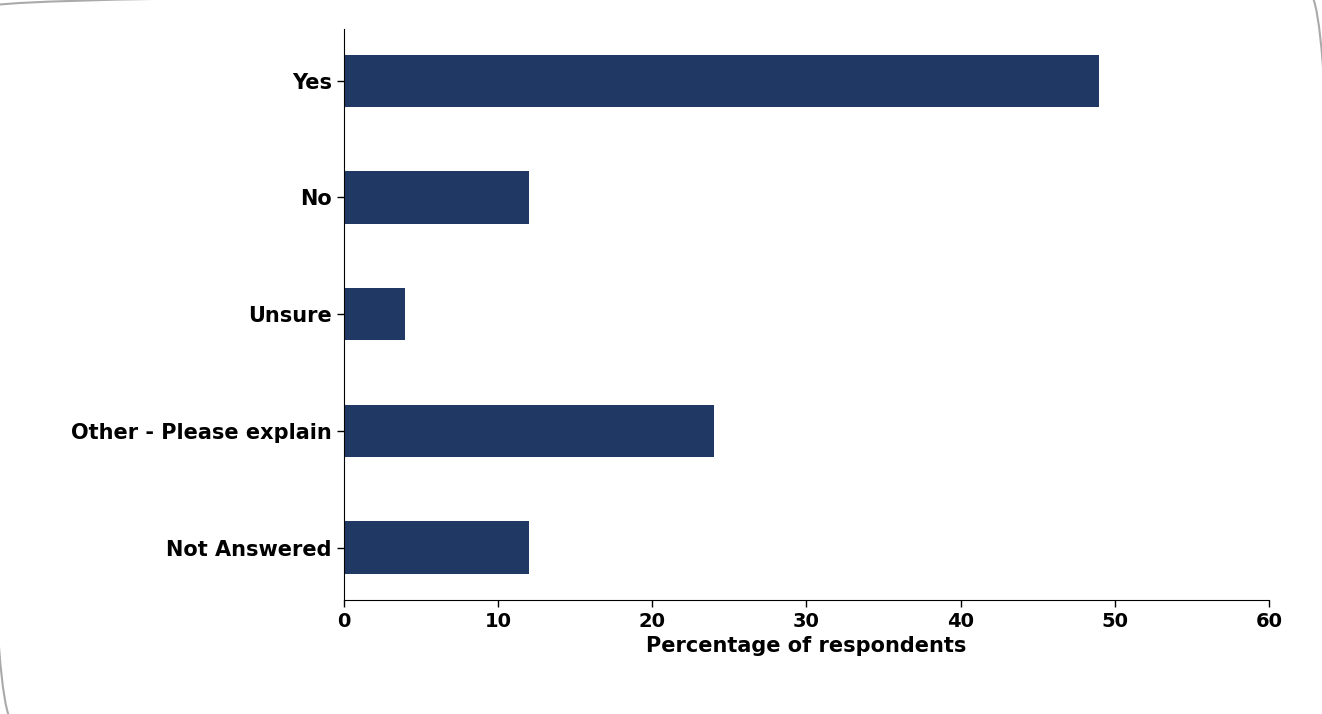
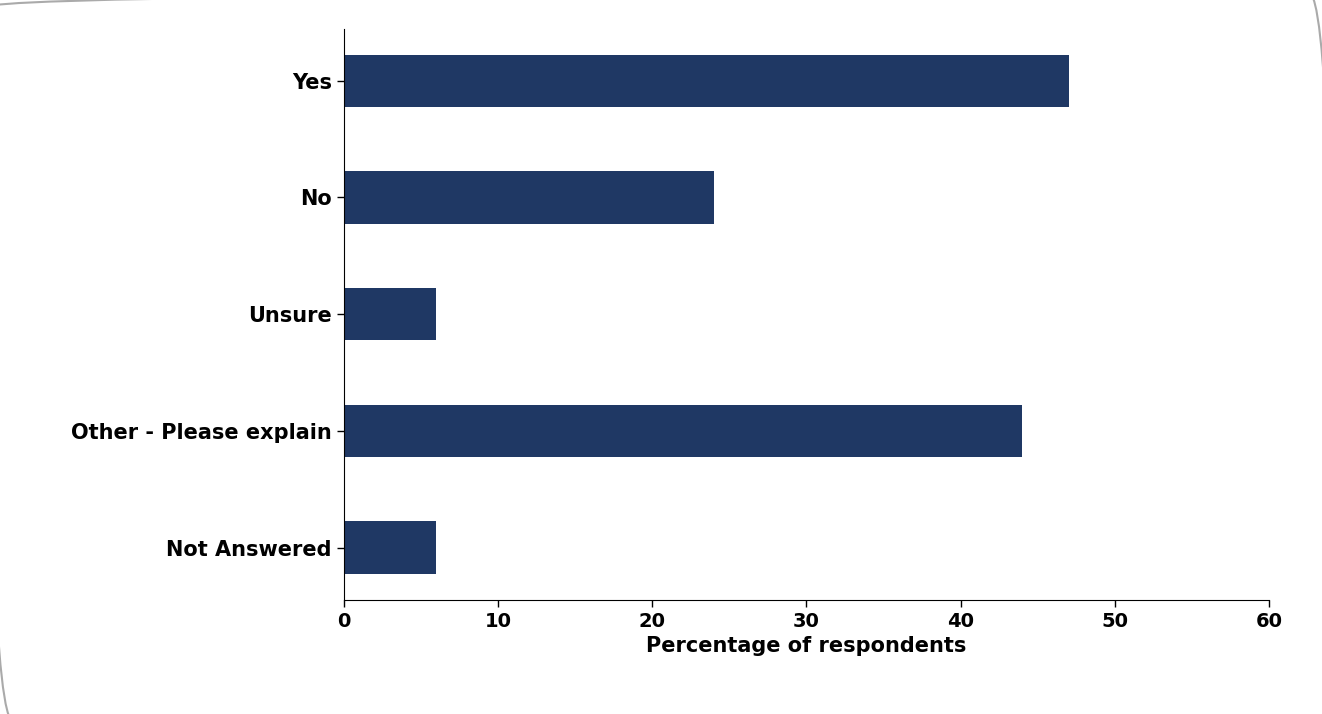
Yes: 49 -> 47
No: 12 -> 24
Unsure: 4 -> 6
Other - Please explain: 24 -> 44
Not Answered: 12 -> 6
